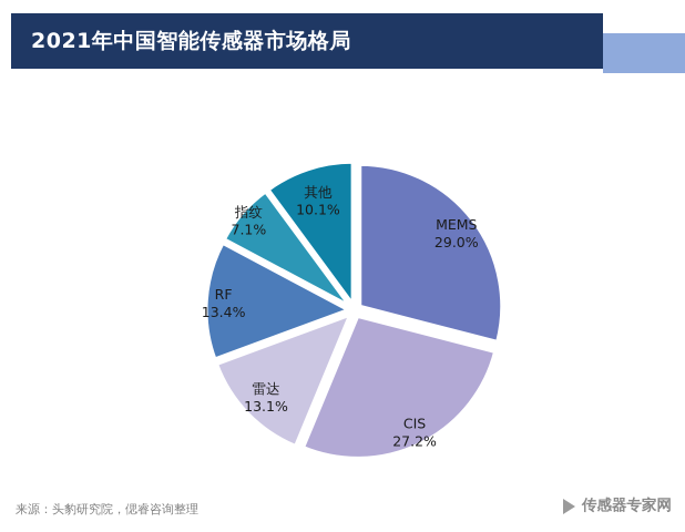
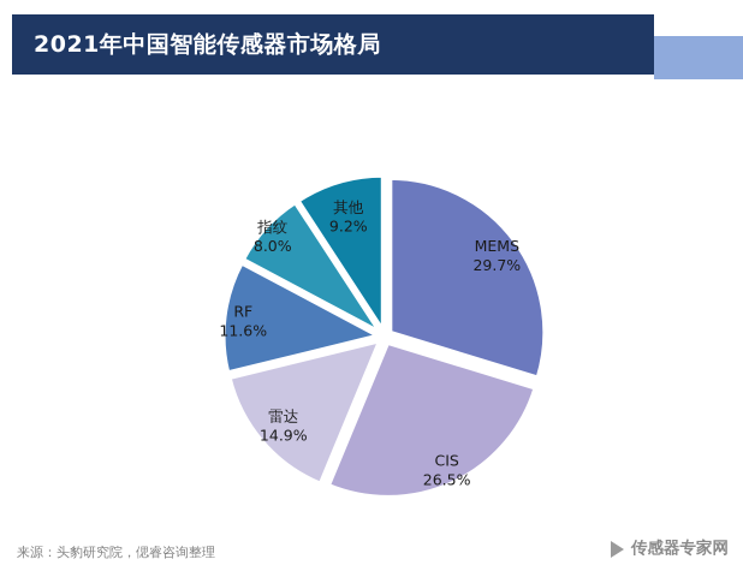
MEMS: 29.0% -> 29.7%
CIS: 27.2% -> 26.5%
雷达: 13.1% -> 14.9%
RF: 13.4% -> 11.6%
指纹: 7.1% -> 8.0%
其他: 10.1% -> 9.2%
